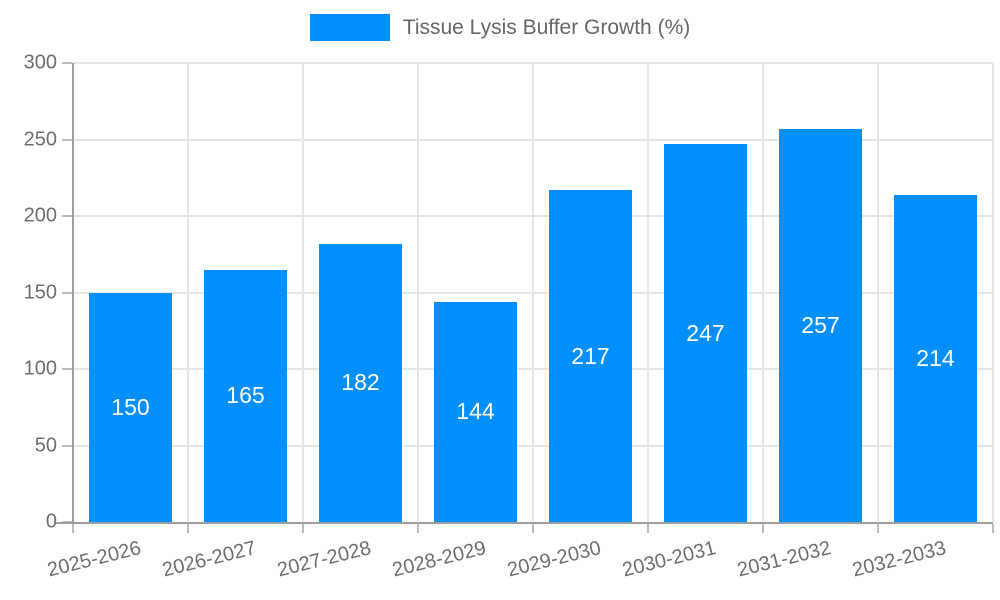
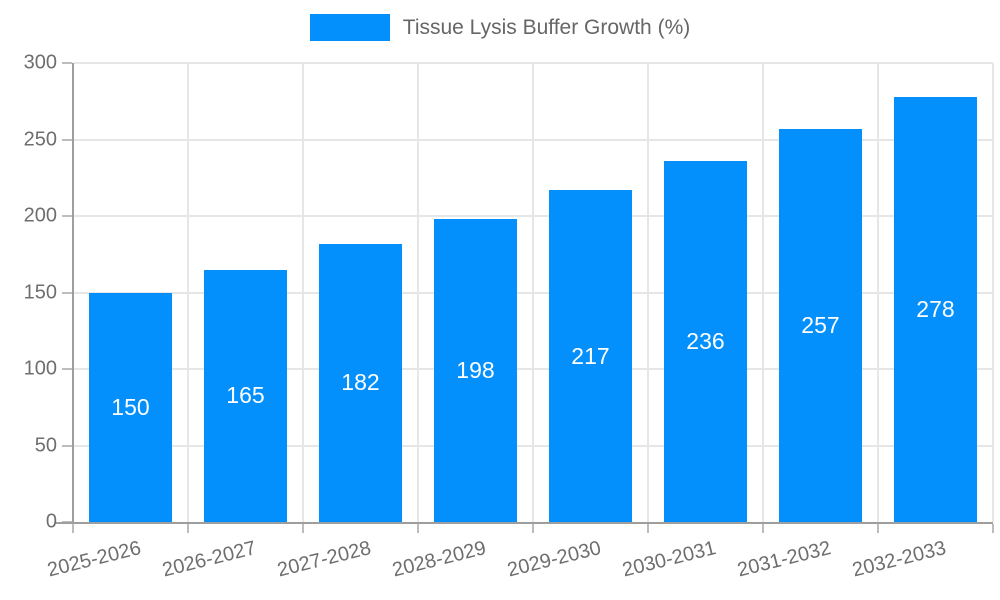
2028-2029: 144 -> 198
2030-2031: 247 -> 236
2032-2033: 214 -> 278
